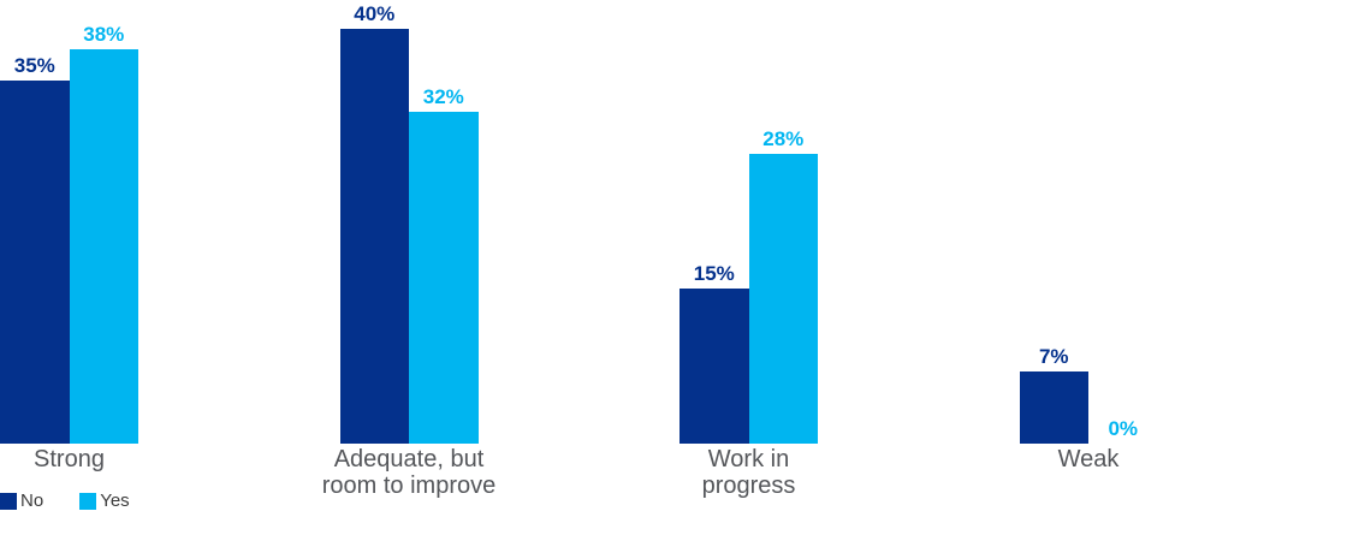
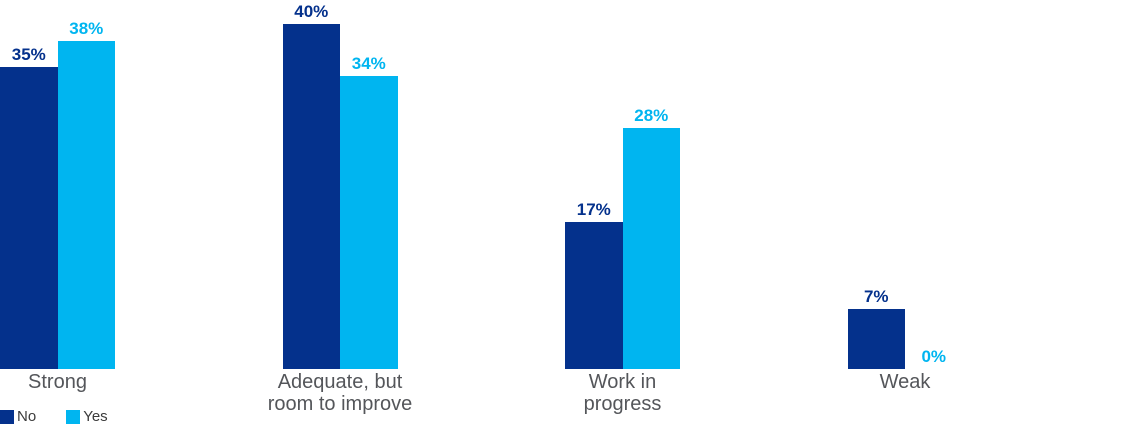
Yes/Adequate, but room to improve: 32% -> 34%
No/Work in progress: 15% -> 17%
